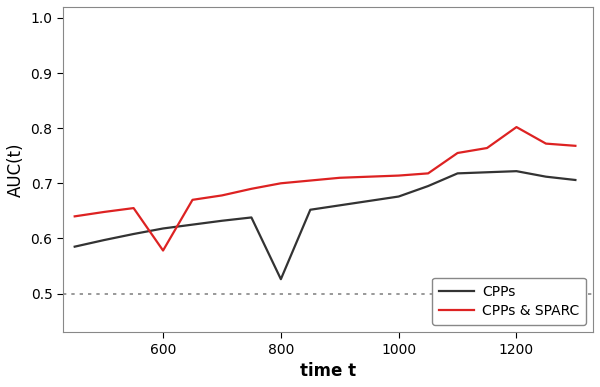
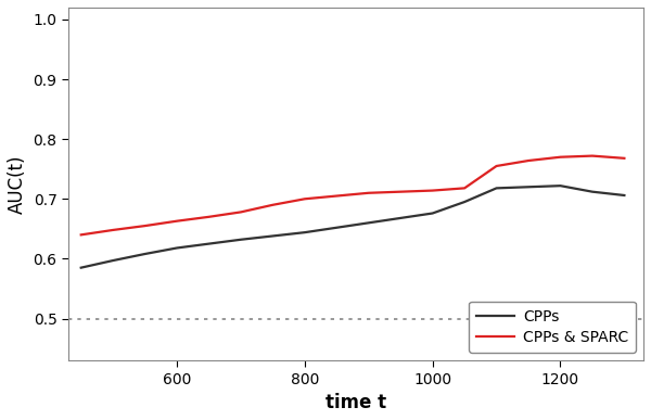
CPPs & SPARC/600: 0.578 -> 0.663
CPPs/800: 0.526 -> 0.644
CPPs & SPARC/1200: 0.802 -> 0.770
